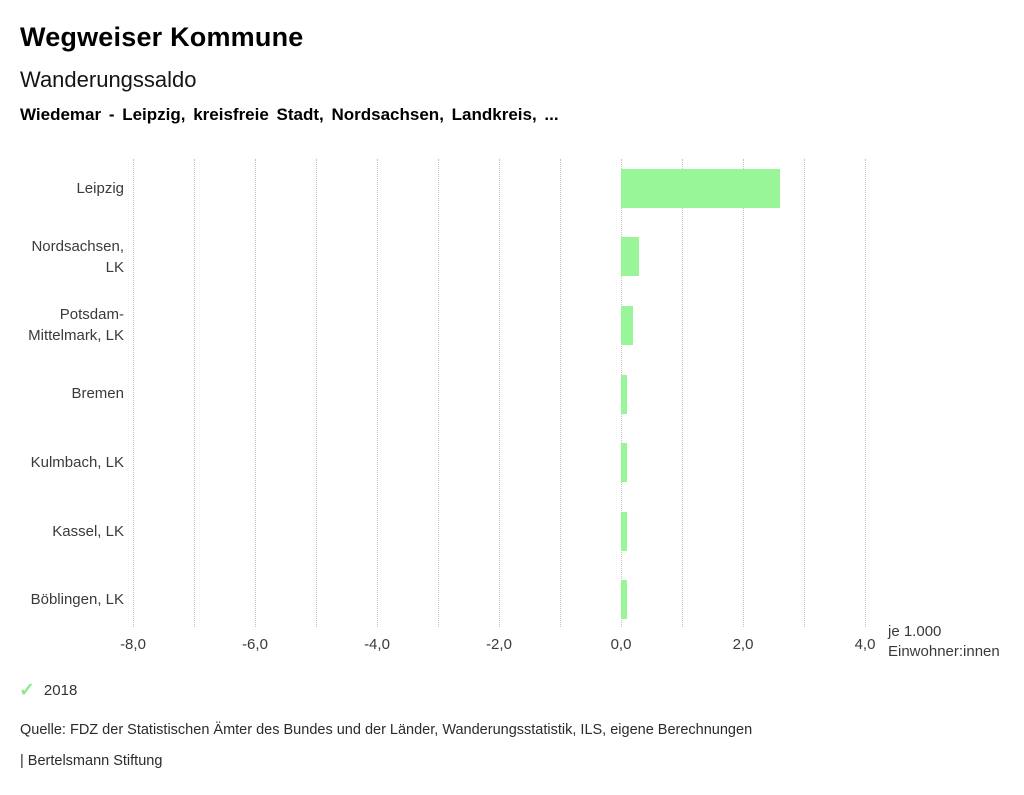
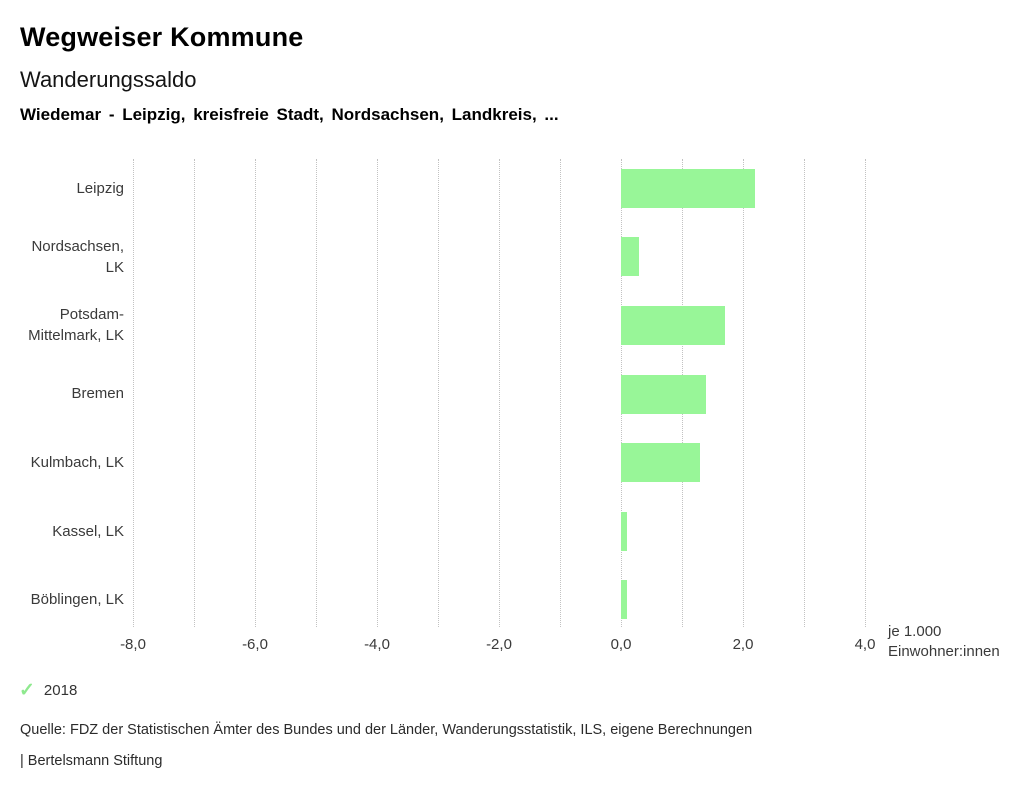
Leipzig: 2,6 -> 2,2
Potsdam- Mittelmark, LK: 0,2 -> 1,7
Bremen: 0,1 -> 1,4
Kulmbach, LK: 0,1 -> 1,3
